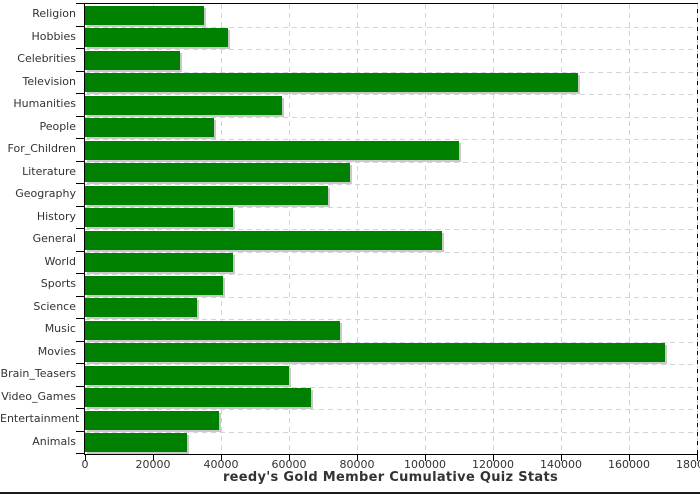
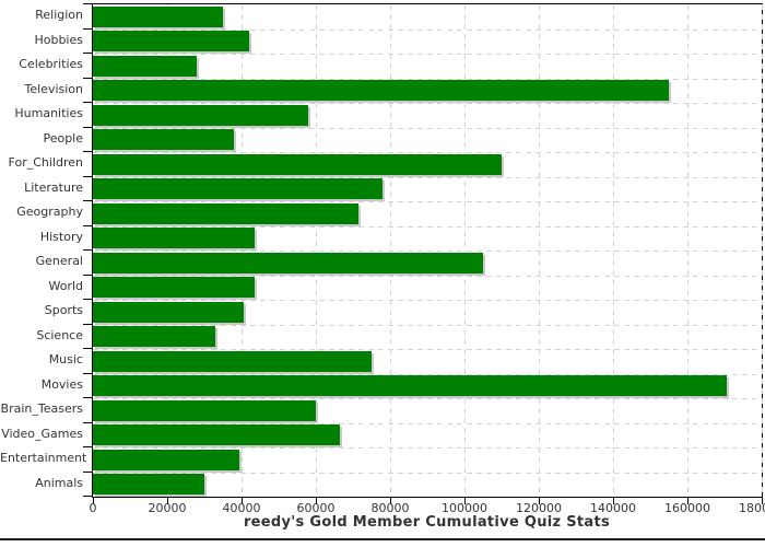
Television: 145000 -> 155000
